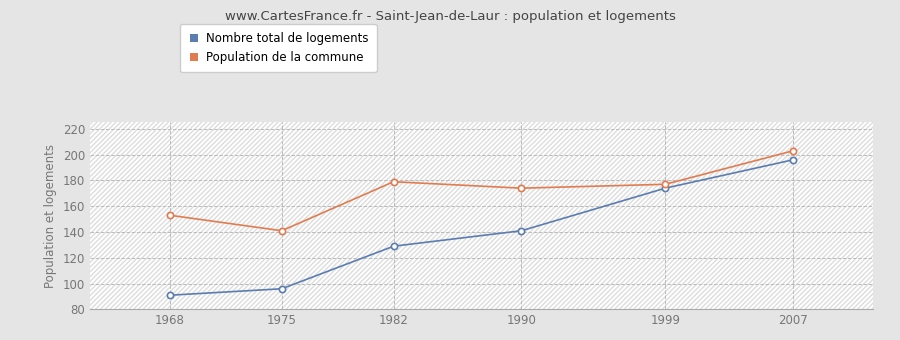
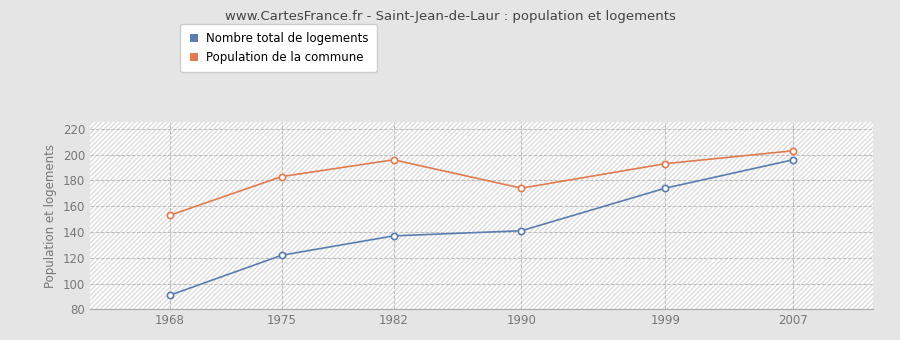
Nombre total de logements/1975: 96 -> 122
Population de la commune/1975: 141 -> 183
Nombre total de logements/1982: 129 -> 137
Population de la commune/1982: 179 -> 196
Population de la commune/1999: 177 -> 193
